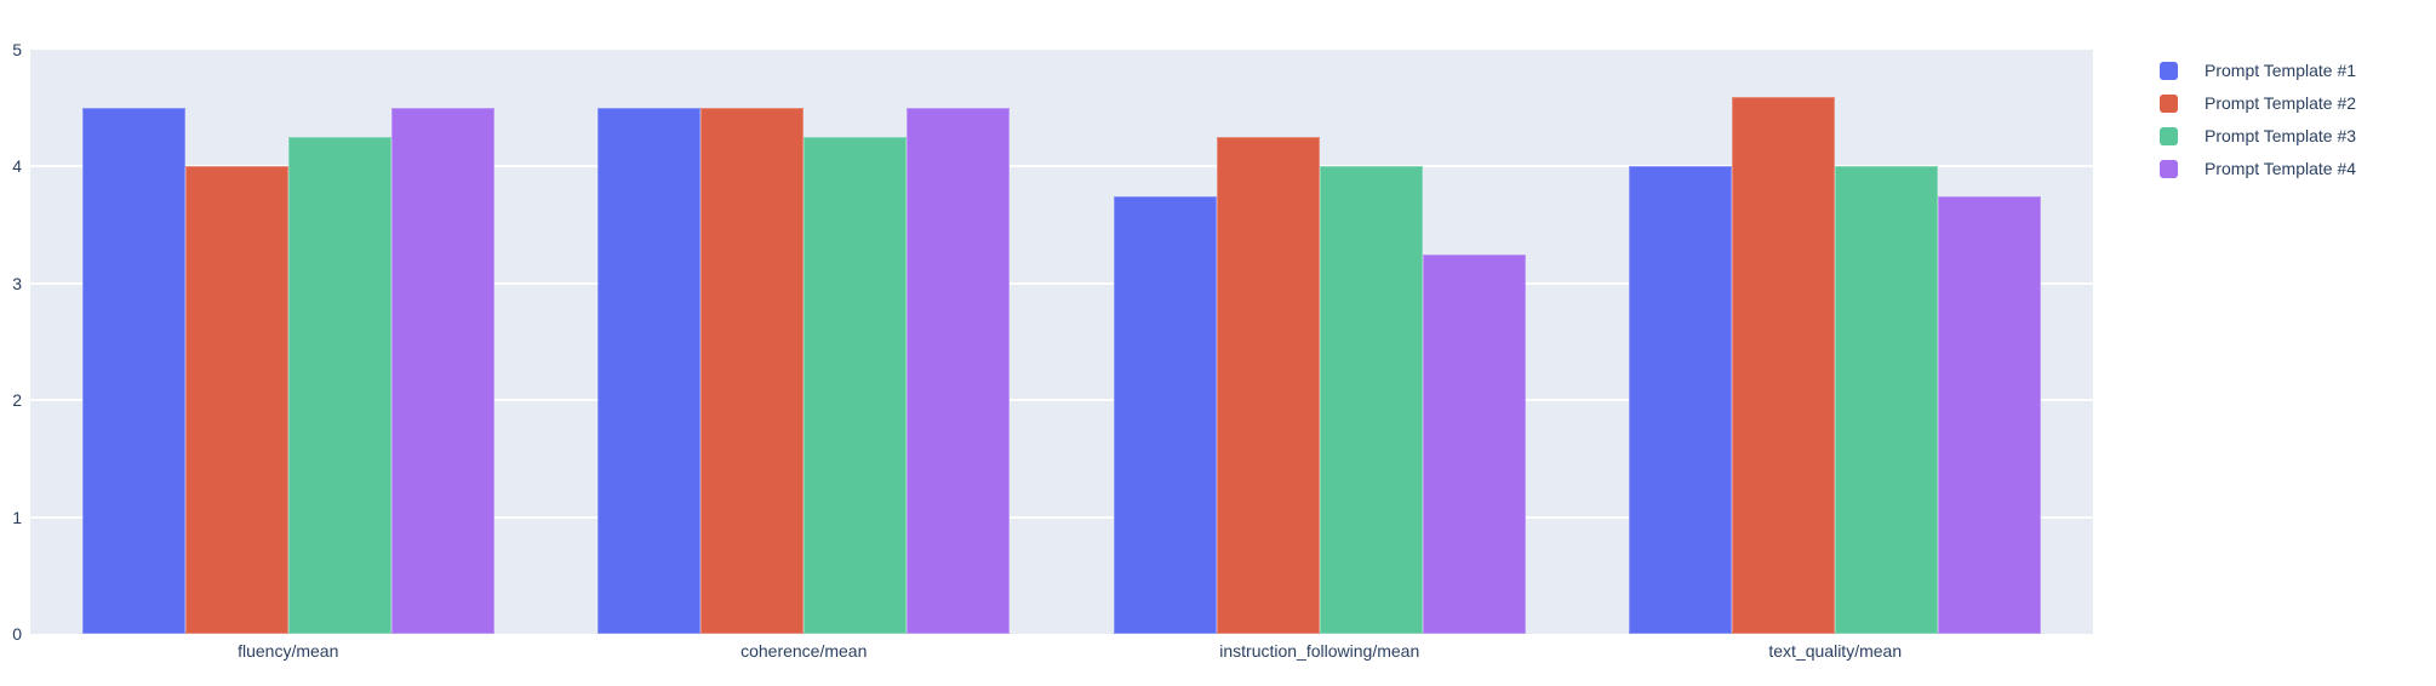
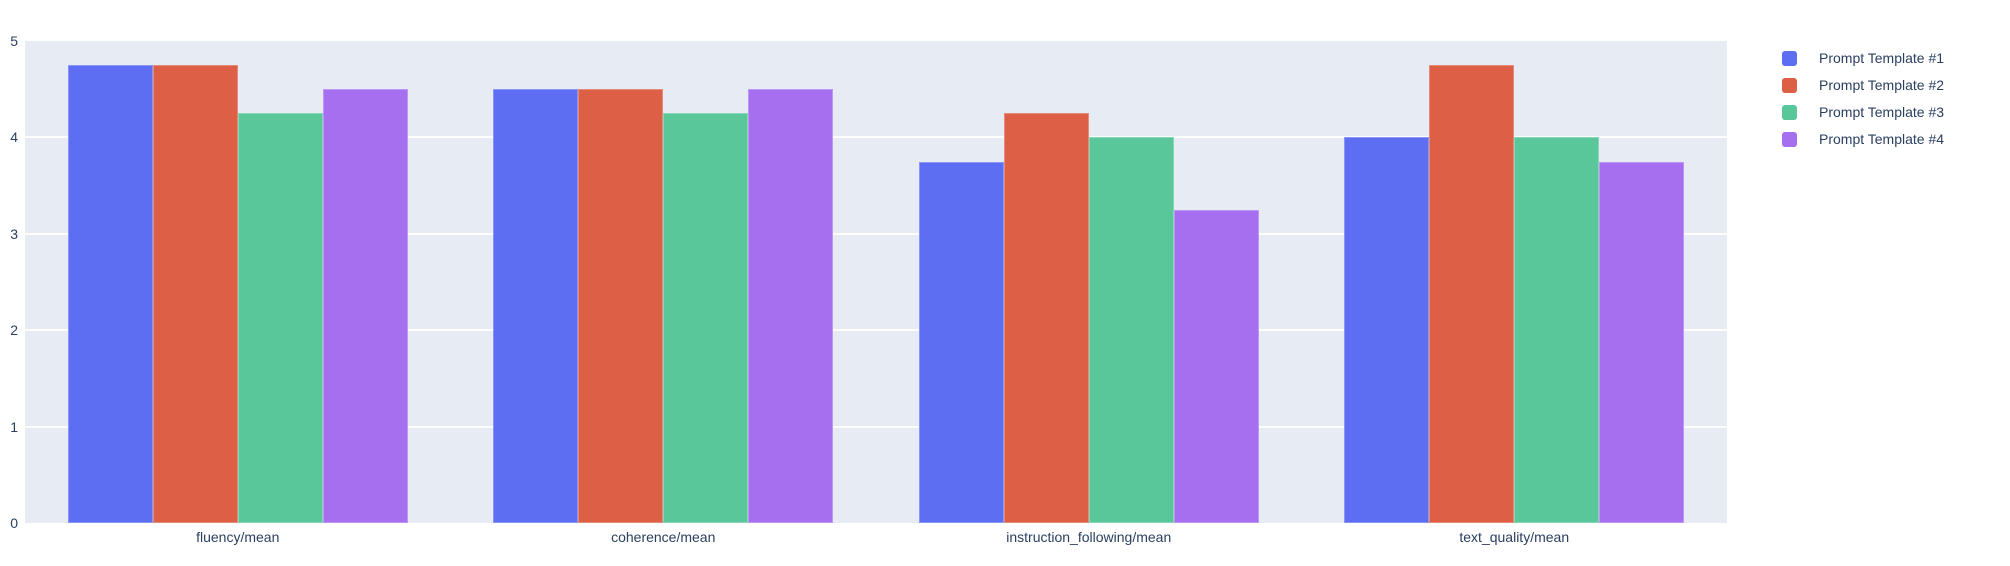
Prompt Template #1/fluency/mean: 4.5 -> 4.8
Prompt Template #2/fluency/mean: 4.0 -> 4.8
Prompt Template #2/text_quality/mean: 4.6 -> 4.8
